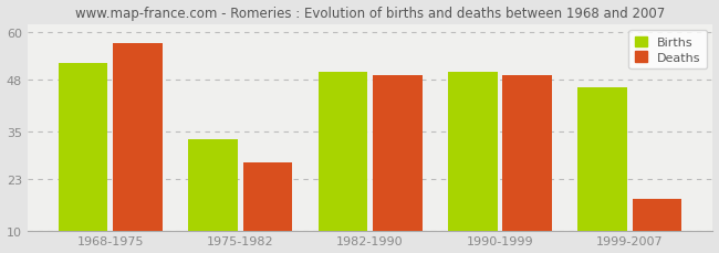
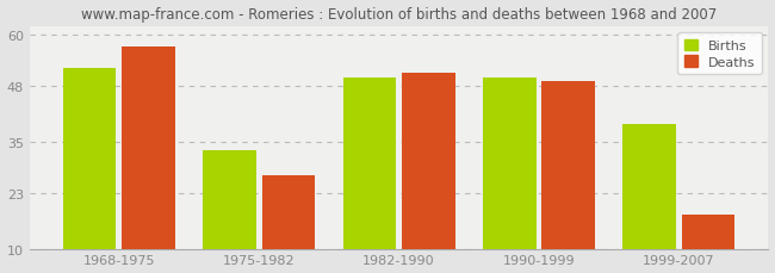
Deaths/1982-1990: 49 -> 51
Births/1999-2007: 46 -> 39
